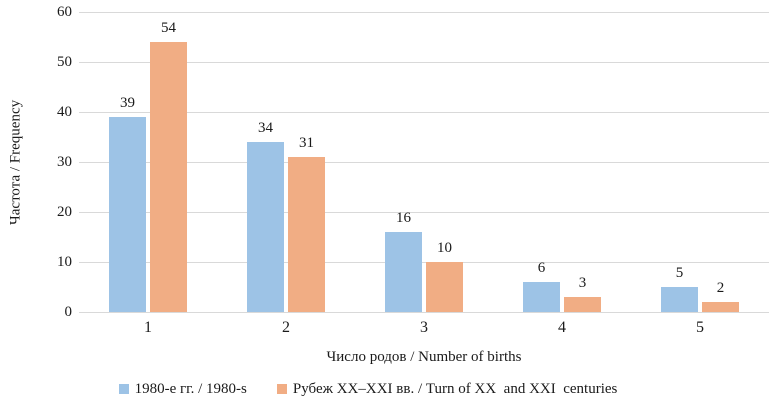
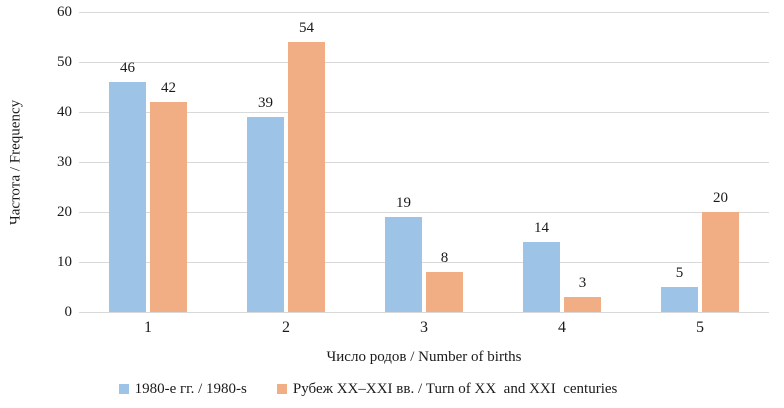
1980-е гг. / 1980-s/1: 39 -> 46
Рубеж XX–XXI вв. / Turn of XX and XXI centuries/1: 54 -> 42
1980-е гг. / 1980-s/2: 34 -> 39
Рубеж XX–XXI вв. / Turn of XX and XXI centuries/2: 31 -> 54
1980-е гг. / 1980-s/3: 16 -> 19
Рубеж XX–XXI вв. / Turn of XX and XXI centuries/3: 10 -> 8
1980-е гг. / 1980-s/4: 6 -> 14
Рубеж XX–XXI вв. / Turn of XX and XXI centuries/5: 2 -> 20
